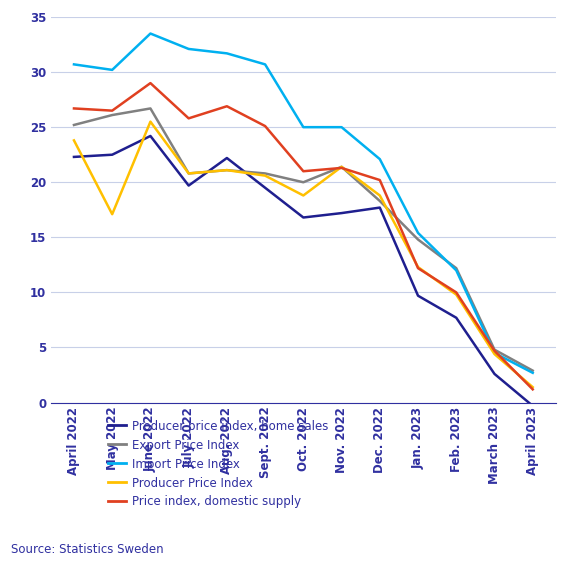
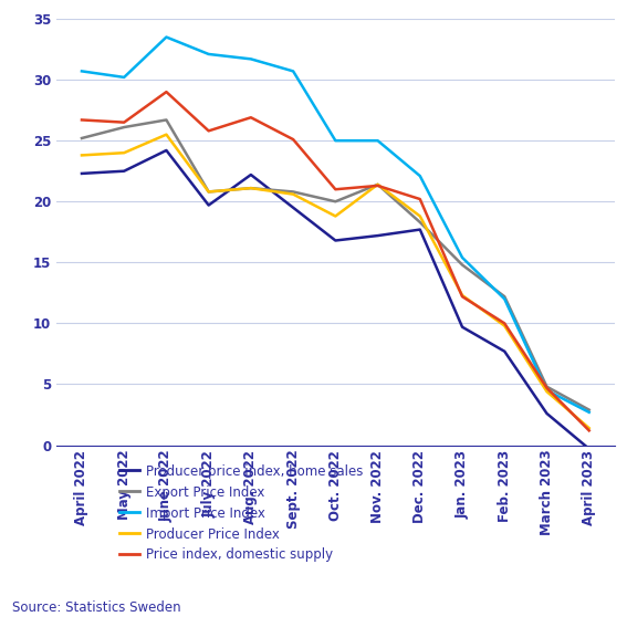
Producer Price Index/May 2022: 17.1 -> 24.0
